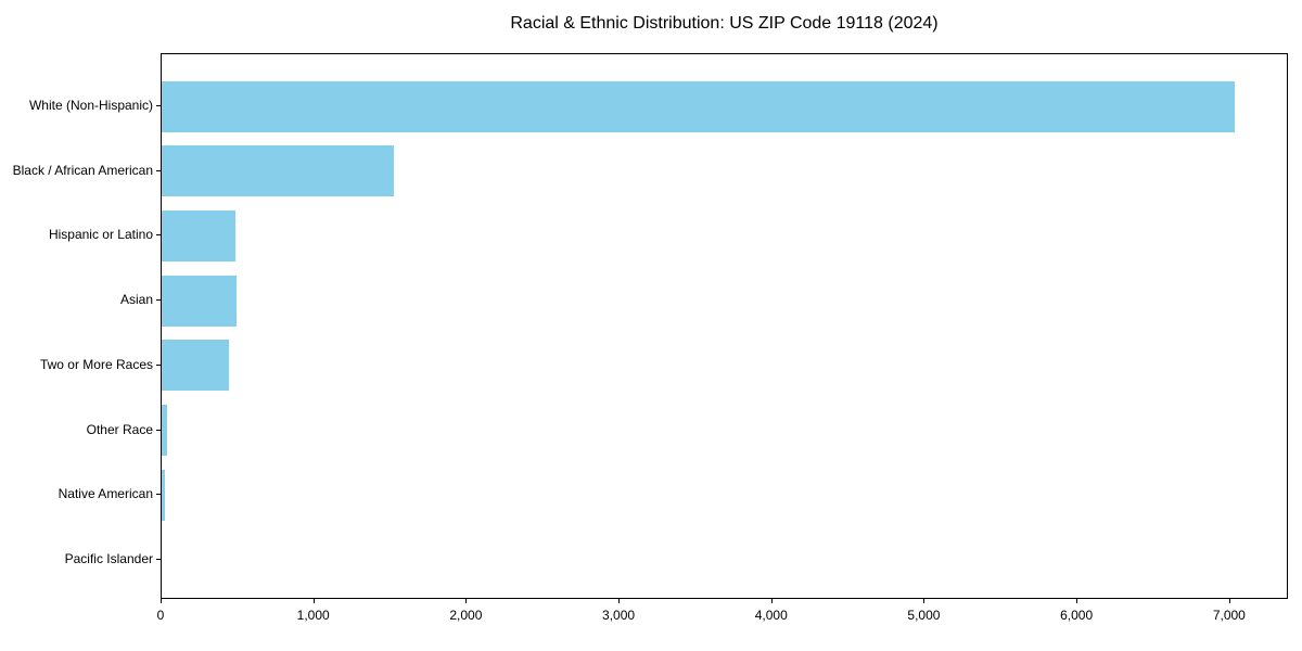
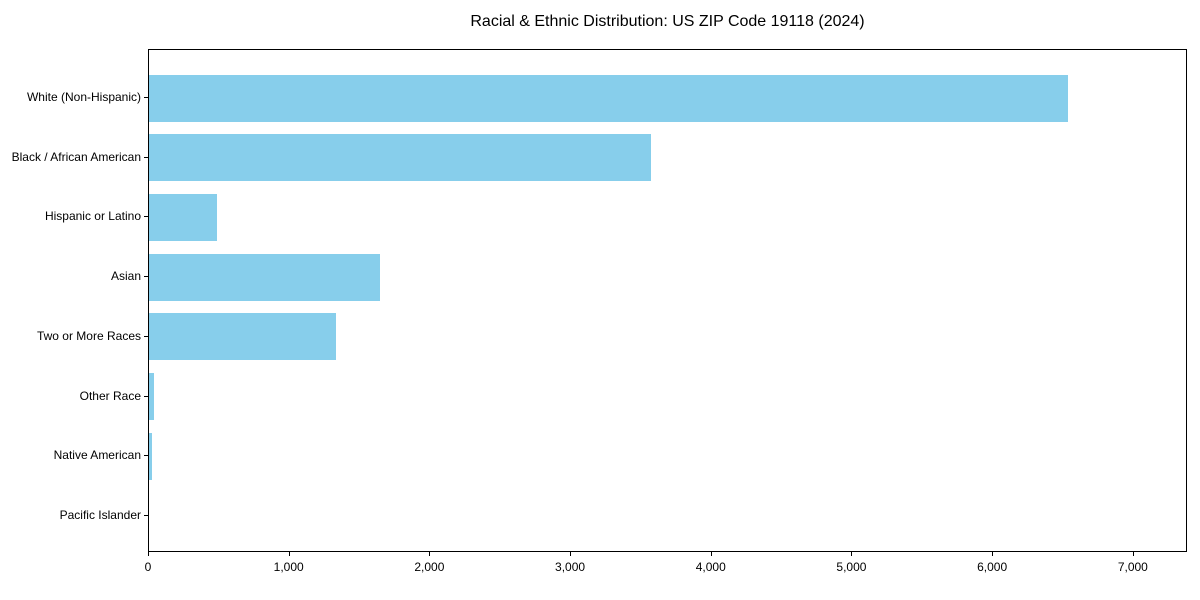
White (Non-Hispanic): 7030 -> 6530
Black / African American: 1520 -> 3570
Asian: 490 -> 1640
Two or More Races: 440 -> 1330
